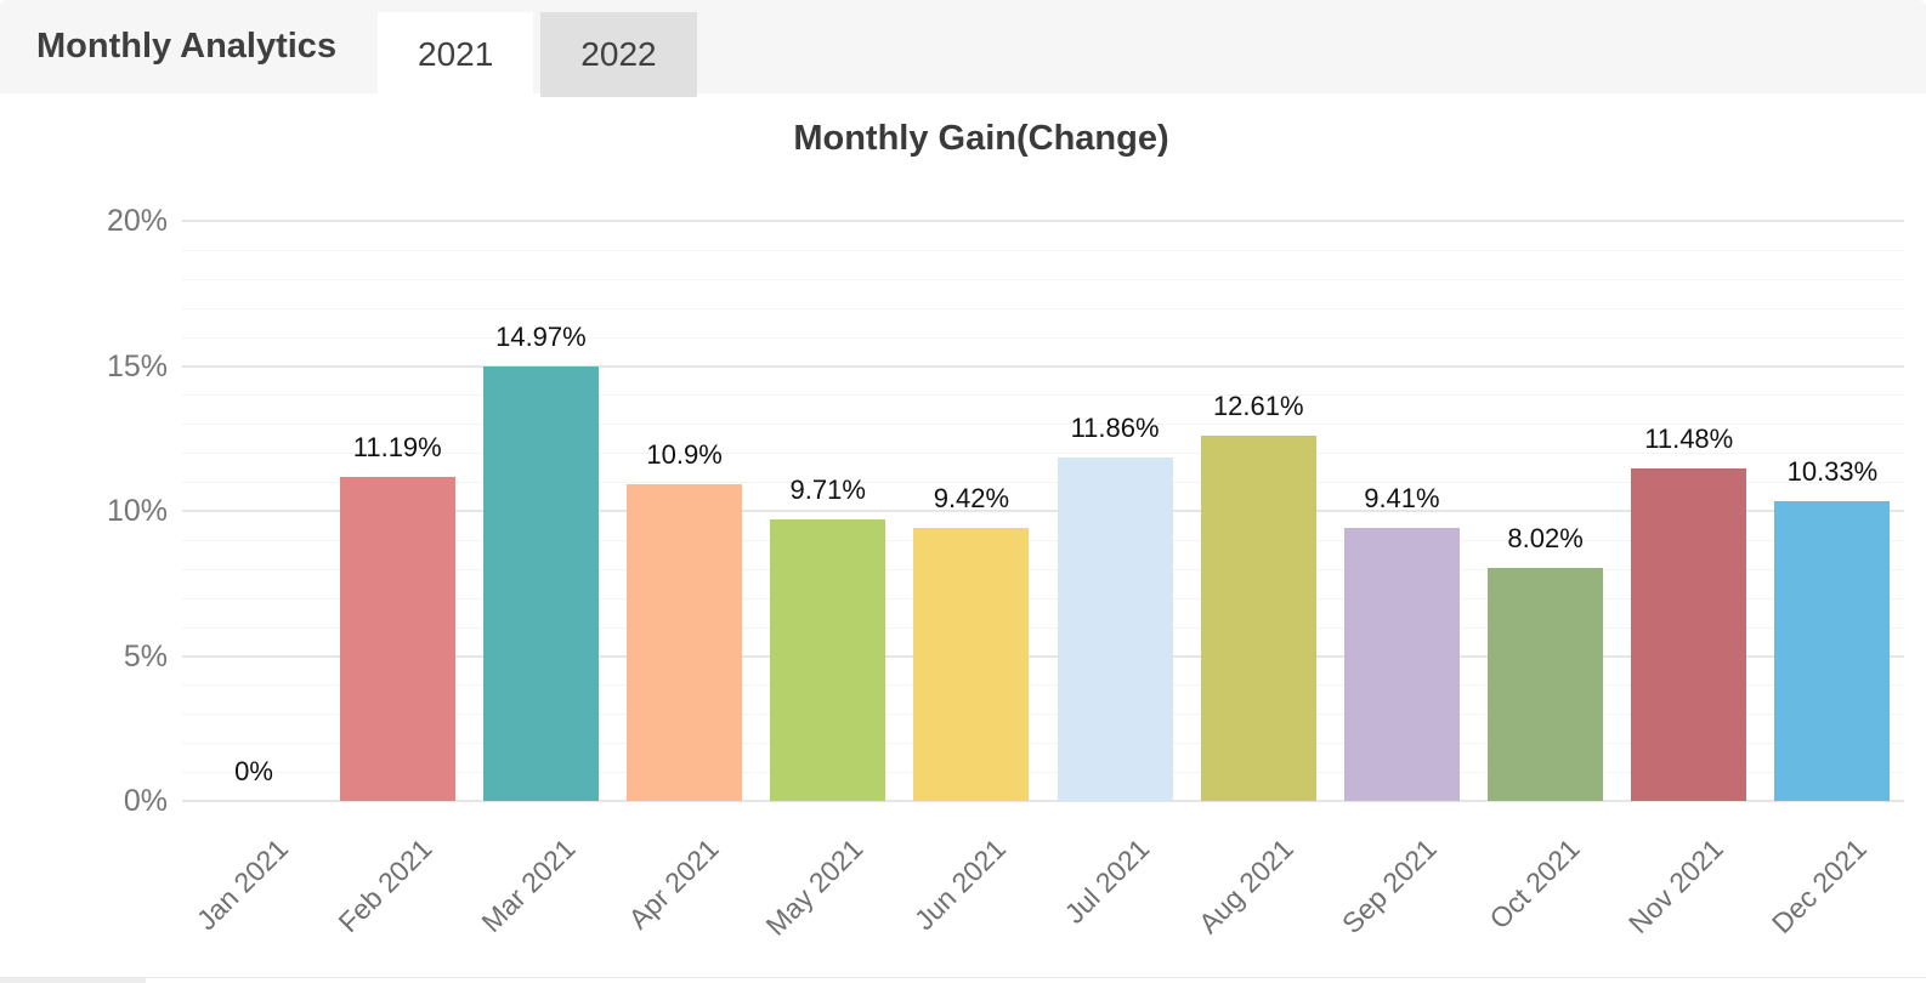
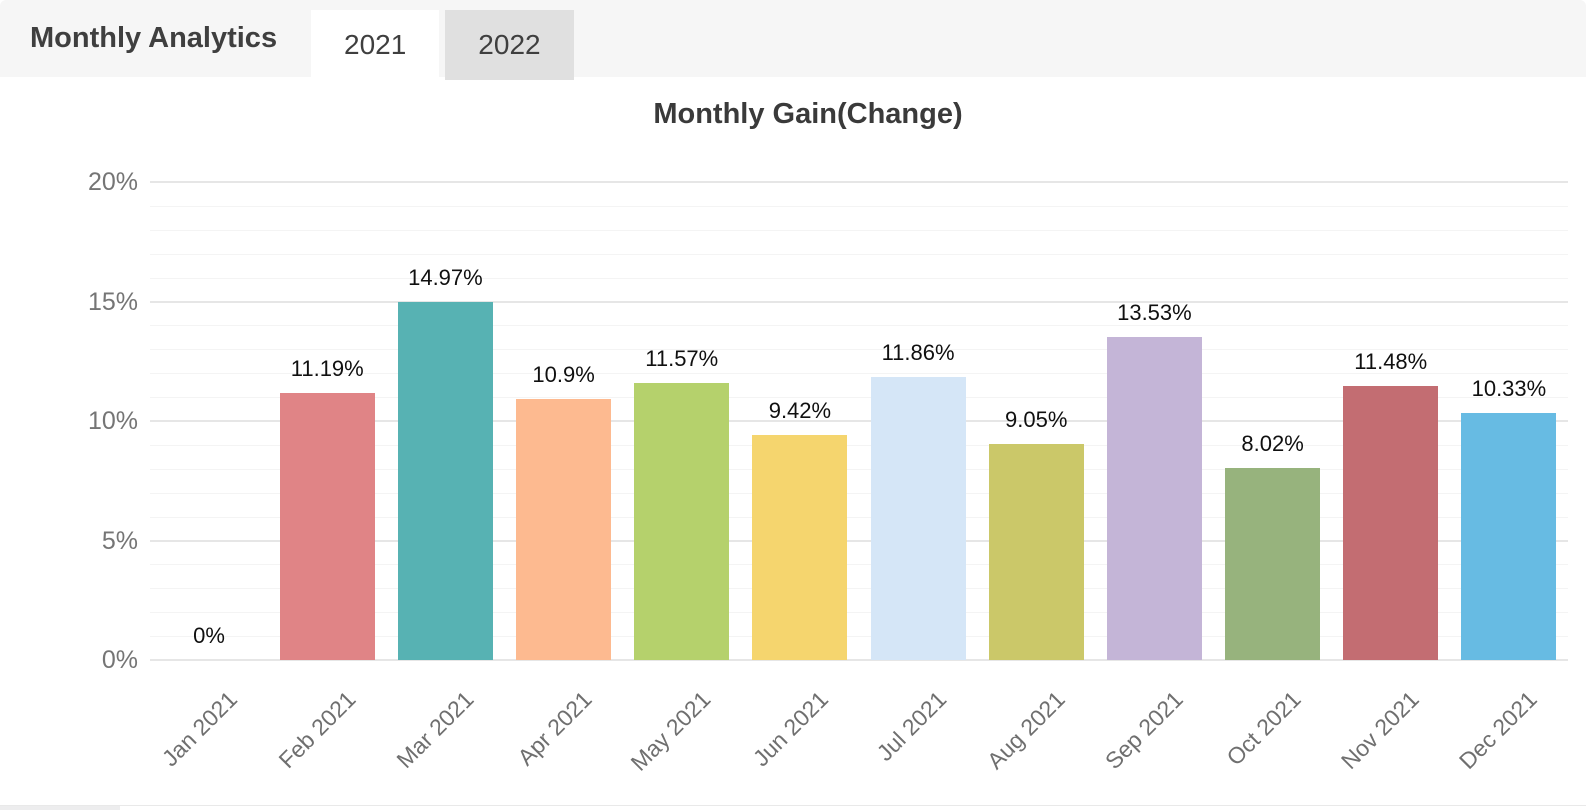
May 2021: 9.71% -> 11.57%
Aug 2021: 12.61% -> 9.05%
Sep 2021: 9.41% -> 13.53%
